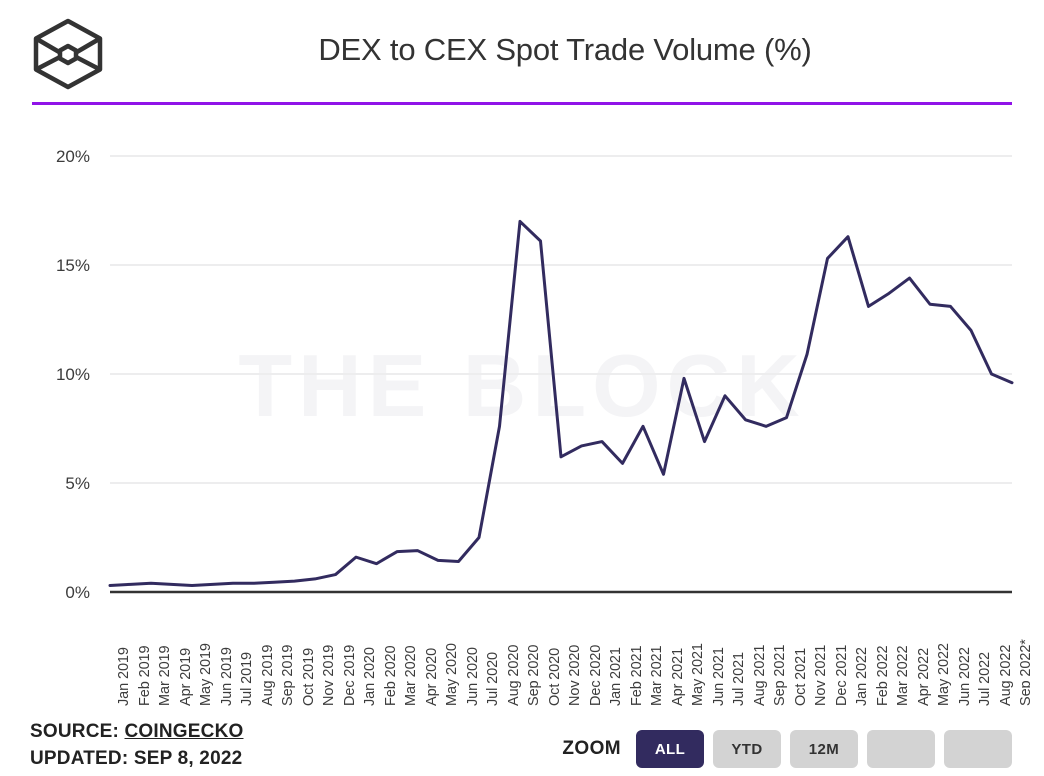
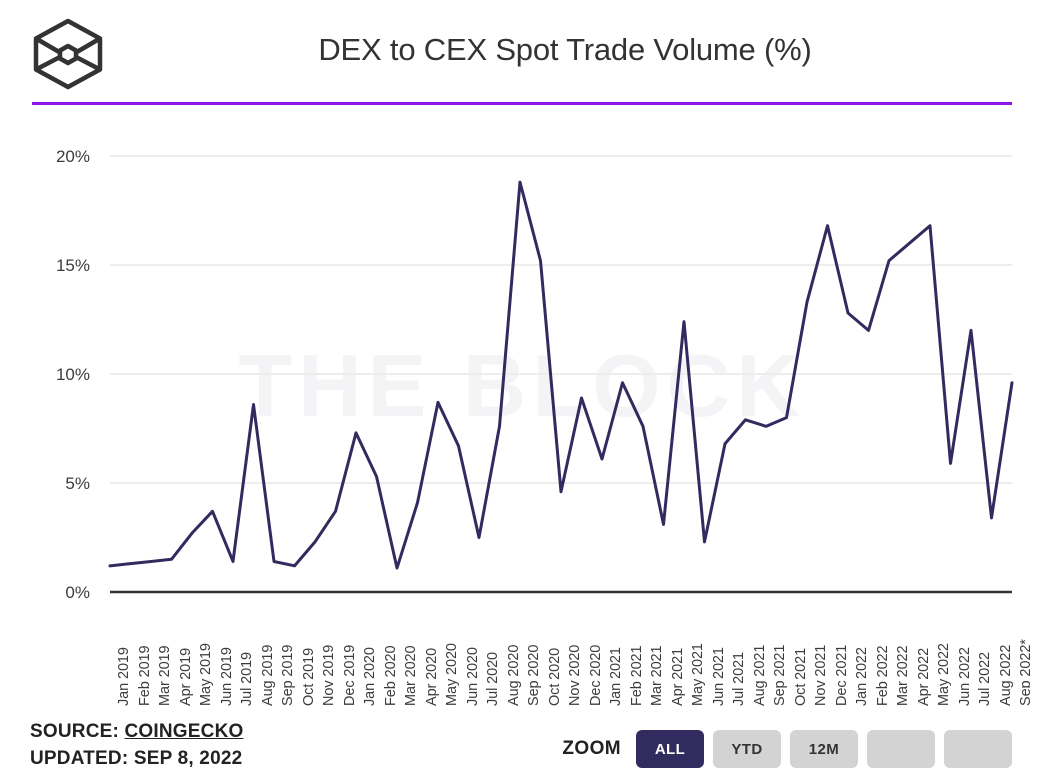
Jan 2019: 0.3% -> 1.2%
Feb 2019: 0.3% -> 1.3%
Mar 2019: 0.4% -> 1.4%
Apr 2019: 0.3% -> 1.5%
May 2019: 0.3% -> 2.7%
Jun 2019: 0.3% -> 3.7%
Jul 2019: 0.4% -> 1.4%
Aug 2019: 0.4% -> 8.6%
Sep 2019: 0.5% -> 1.4%
Oct 2019: 0.5% -> 1.2%
Nov 2019: 0.6% -> 2.3%
Dec 2019: 0.8% -> 3.7%
Jan 2020: 1.6% -> 7.3%
Feb 2020: 1.3% -> 5.3%
Mar 2020: 1.9% -> 1.1%
Apr 2020: 1.9% -> 4.1%
May 2020: 1.4% -> 8.7%
Jun 2020: 1.4% -> 6.7%
Sep 2020: 17.0% -> 18.8%
Oct 2020: 16.1% -> 15.2%
Nov 2020: 6.2% -> 4.6%
Dec 2020: 6.7% -> 8.9%
Jan 2021: 6.9% -> 6.1%
Feb 2021: 5.9% -> 9.6%
Apr 2021: 5.4% -> 3.1%
May 2021: 9.8% -> 12.4%
Jun 2021: 6.9% -> 2.3%
Jul 2021: 9.0% -> 6.8%
Nov 2021: 10.9% -> 13.3%
Dec 2021: 15.3% -> 16.8%
Jan 2022: 16.3% -> 12.8%
Feb 2022: 13.1% -> 12.0%
Mar 2022: 13.7% -> 15.2%
Apr 2022: 14.4% -> 16.0%
May 2022: 13.2% -> 16.8%
Jun 2022: 13.1% -> 5.9%
Aug 2022: 10.0% -> 3.4%
